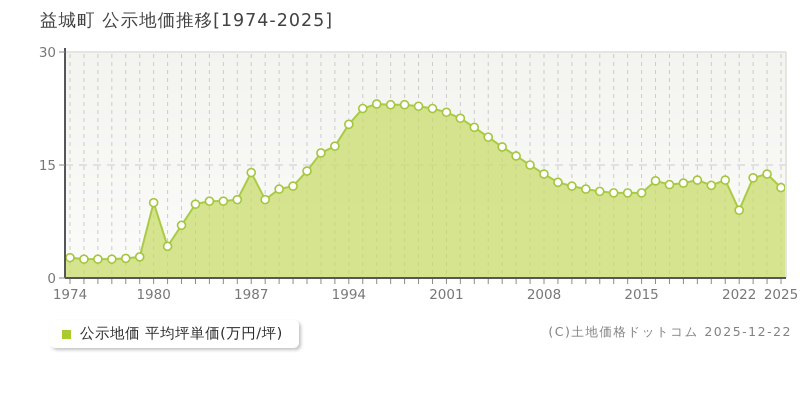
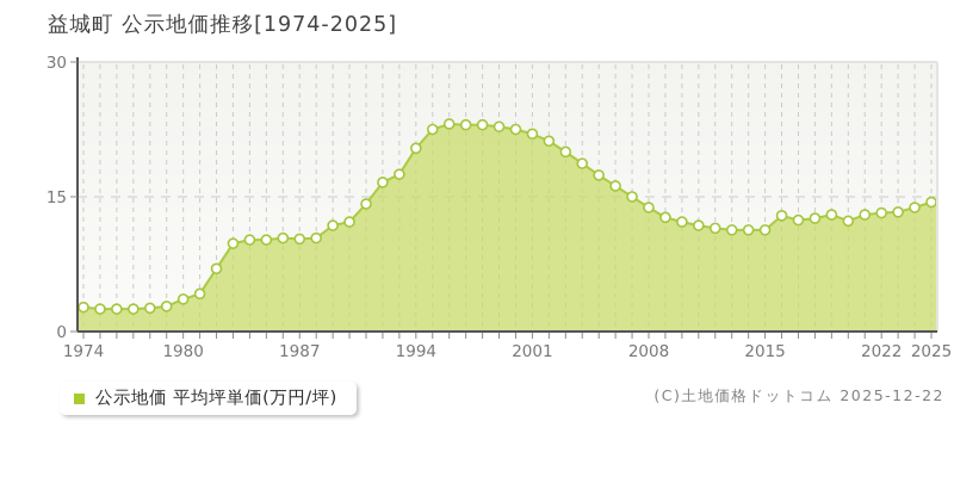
1980: 10 -> 4
1987: 14 -> 10
2022: 9 -> 13
2025: 12 -> 14
